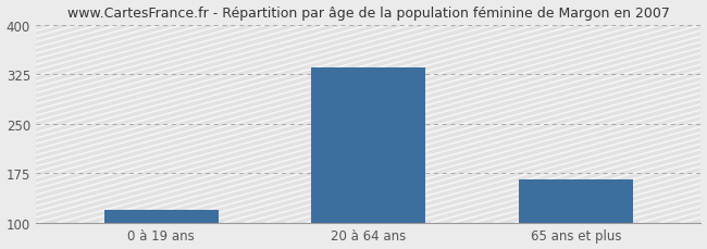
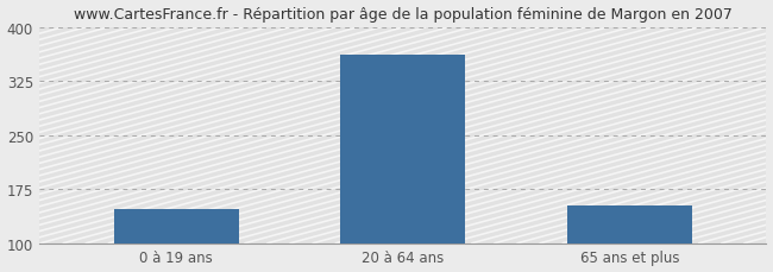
0 à 19 ans: 120 -> 148
20 à 64 ans: 335 -> 362
65 ans et plus: 165 -> 152
